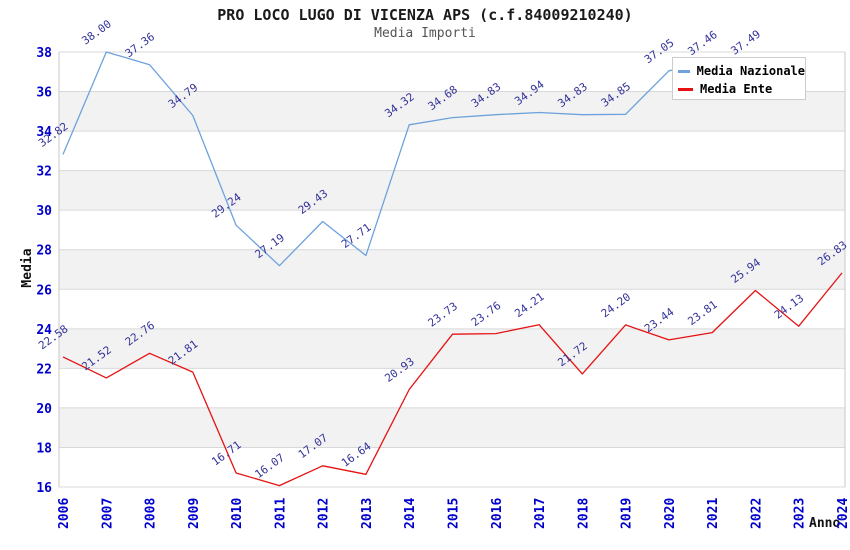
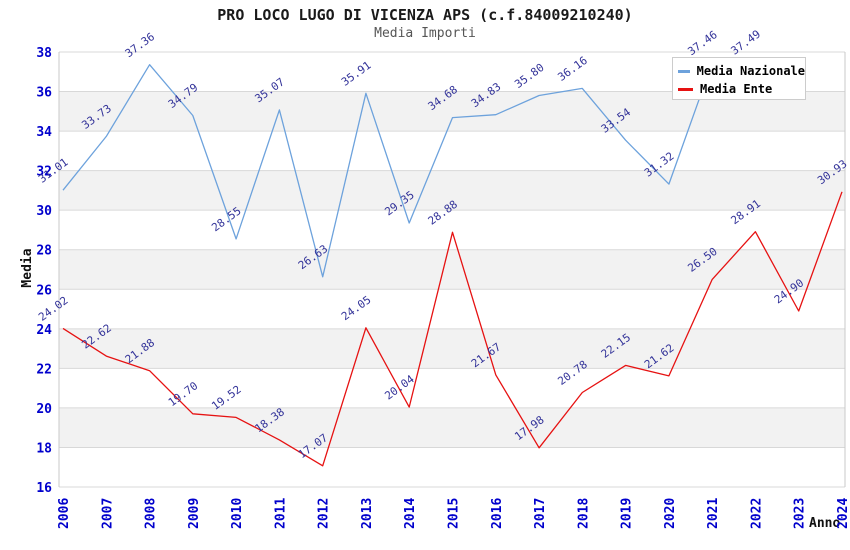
Media Nazionale/2006: 32.82 -> 31.01
Media Ente/2006: 22.58 -> 24.02
Media Nazionale/2007: 38.00 -> 33.73
Media Ente/2007: 21.52 -> 22.62
Media Ente/2008: 22.76 -> 21.88
Media Ente/2009: 21.81 -> 19.70
Media Nazionale/2010: 29.24 -> 28.55
Media Ente/2010: 16.71 -> 19.52
Media Nazionale/2011: 27.19 -> 35.07
Media Ente/2011: 16.07 -> 18.38
Media Nazionale/2012: 29.43 -> 26.63
Media Nazionale/2013: 27.71 -> 35.91
Media Ente/2013: 16.64 -> 24.05
Media Nazionale/2014: 34.32 -> 29.35
Media Ente/2014: 20.93 -> 20.04
Media Ente/2015: 23.73 -> 28.88
Media Ente/2016: 23.76 -> 21.67
Media Nazionale/2017: 34.94 -> 35.80
Media Ente/2017: 24.21 -> 17.98
Media Nazionale/2018: 34.83 -> 36.16
Media Ente/2018: 21.72 -> 20.78
Media Nazionale/2019: 34.85 -> 33.54
Media Ente/2019: 24.20 -> 22.15
Media Nazionale/2020: 37.05 -> 31.32
Media Ente/2020: 23.44 -> 21.62
Media Ente/2021: 23.81 -> 26.50
Media Ente/2022: 25.94 -> 28.91
Media Ente/2023: 24.13 -> 24.90
Media Ente/2024: 26.83 -> 30.93
